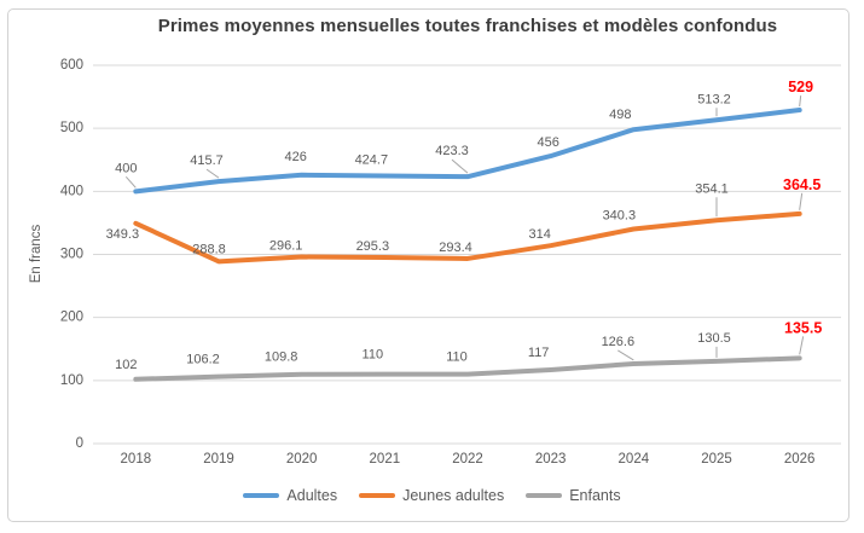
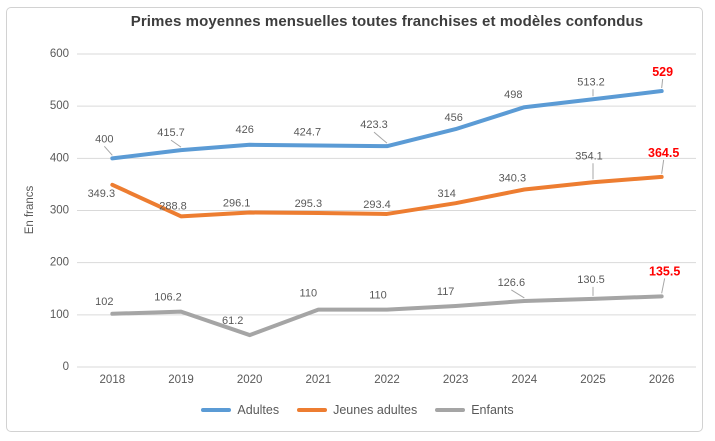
Enfants/2020: 109.8 -> 61.2
